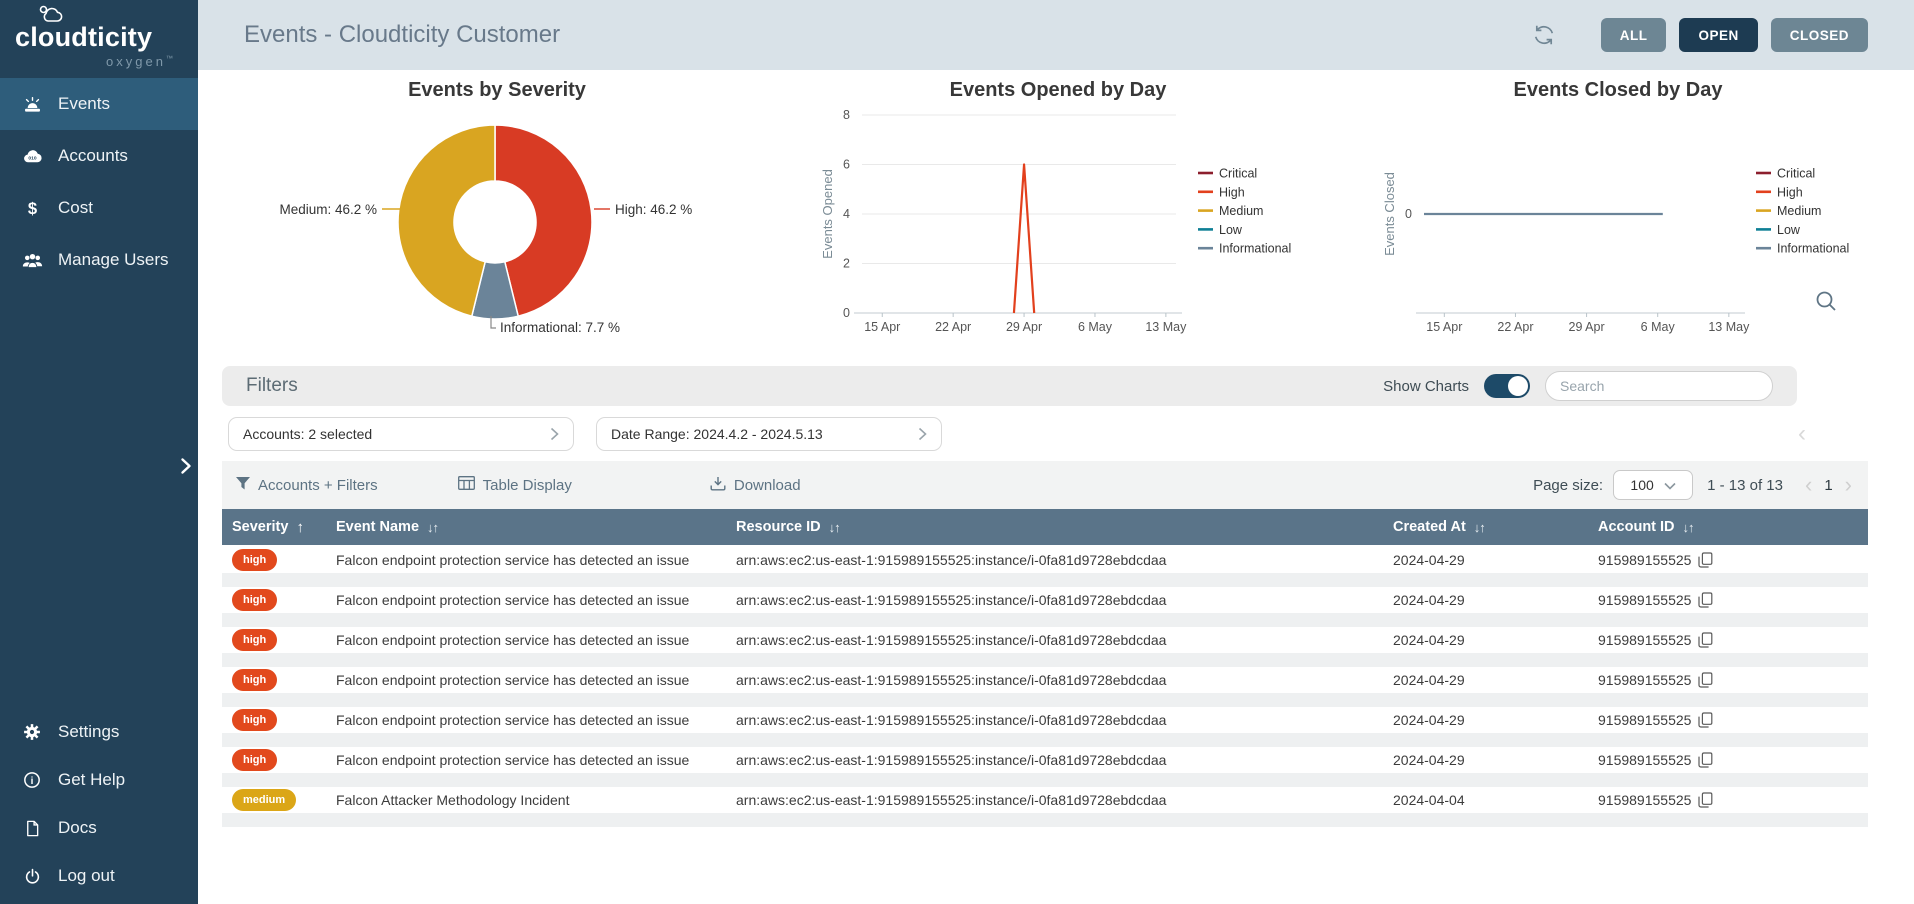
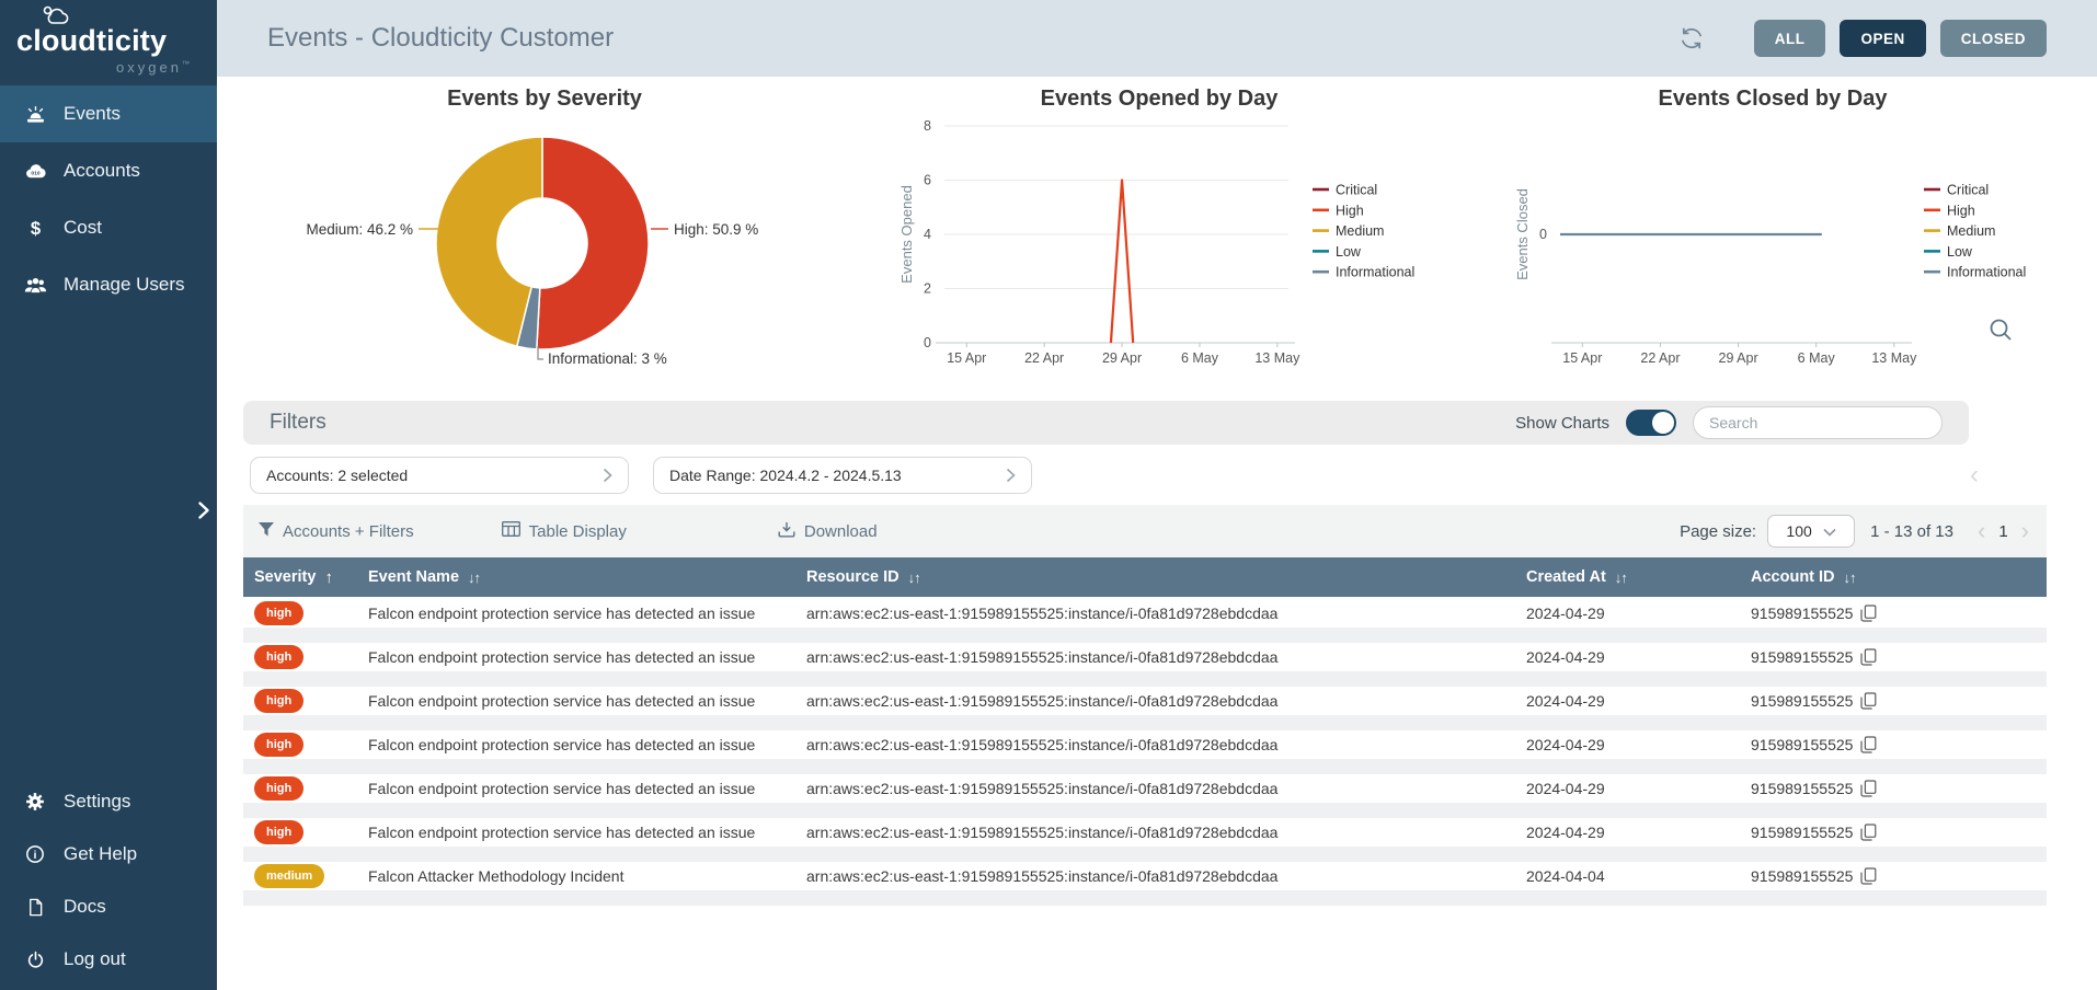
Events by Severity/High: 46.2 -> 50.9
Events by Severity/Informational: 7.7 -> 3
